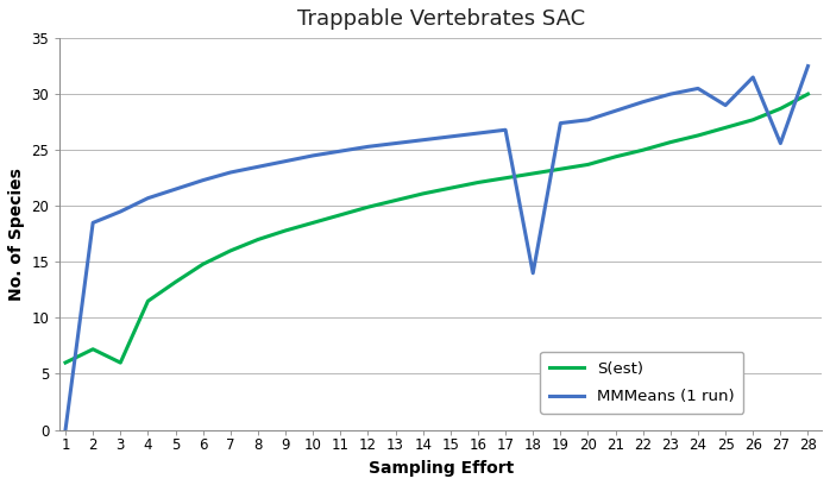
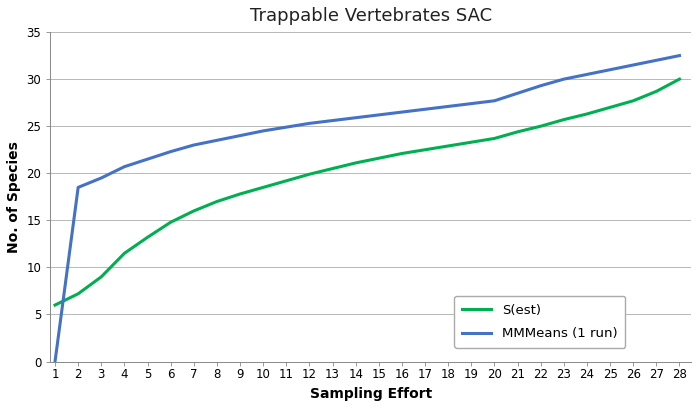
S(est)/3: 6.0 -> 9.0
MMMeans (1 run)/18: 14.0 -> 27.1
MMMeans (1 run)/25: 29.0 -> 31.0
MMMeans (1 run)/27: 25.6 -> 32.0
